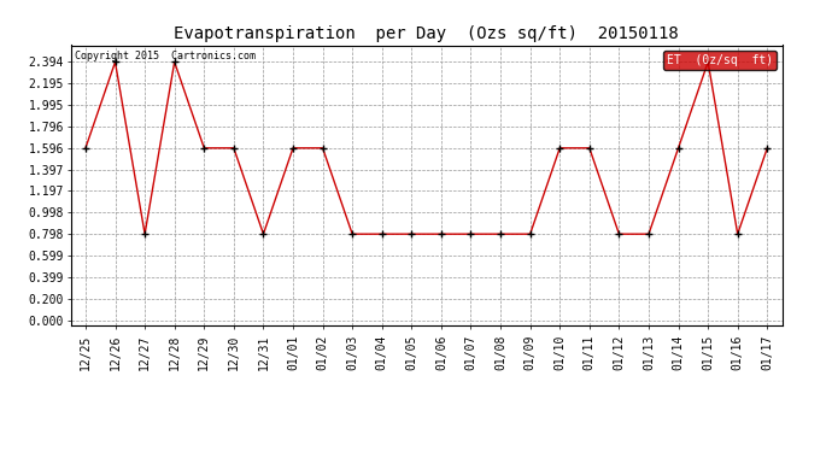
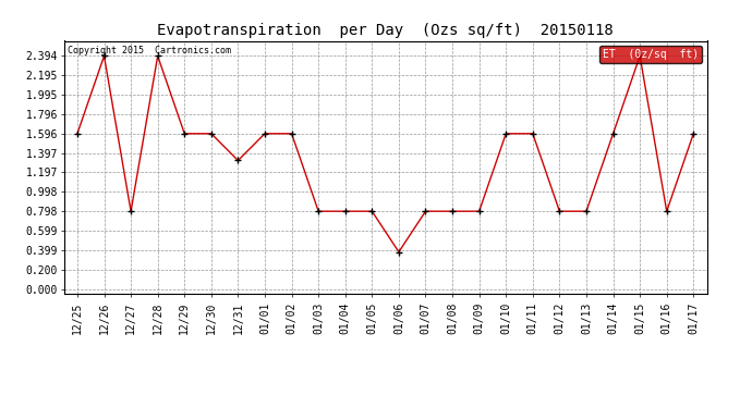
12/31: 0.80 -> 1.32
01/06: 0.80 -> 0.38
